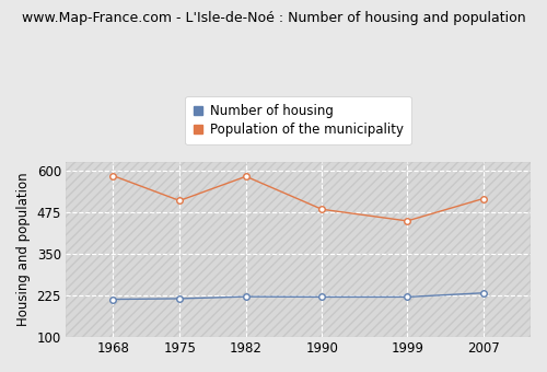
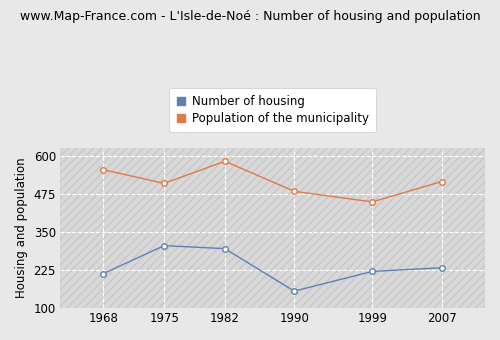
Population of the municipality/1968: 585 -> 555
Number of housing/1975: 215 -> 305
Number of housing/1982: 221 -> 295
Number of housing/1990: 220 -> 155
